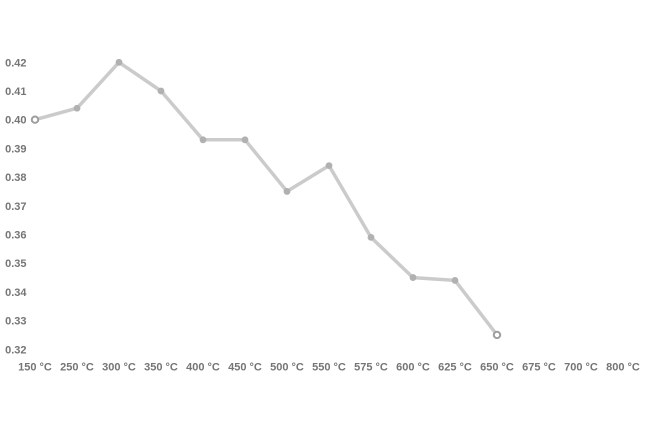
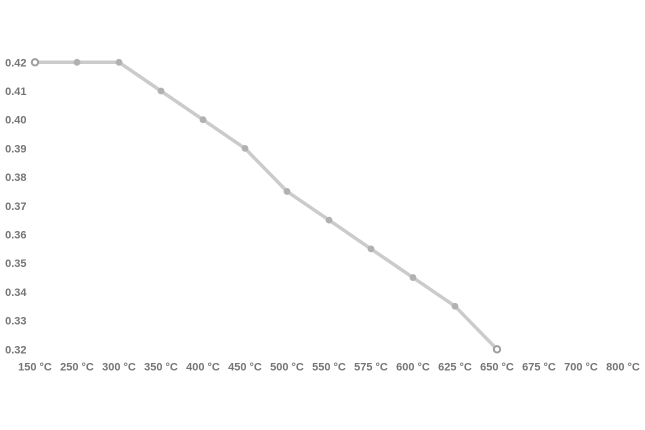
150 °C: 0.400 -> 0.420
250 °C: 0.404 -> 0.420
400 °C: 0.393 -> 0.400
450 °C: 0.393 -> 0.390
550 °C: 0.384 -> 0.365
575 °C: 0.359 -> 0.355
625 °C: 0.344 -> 0.335
650 °C: 0.325 -> 0.320
